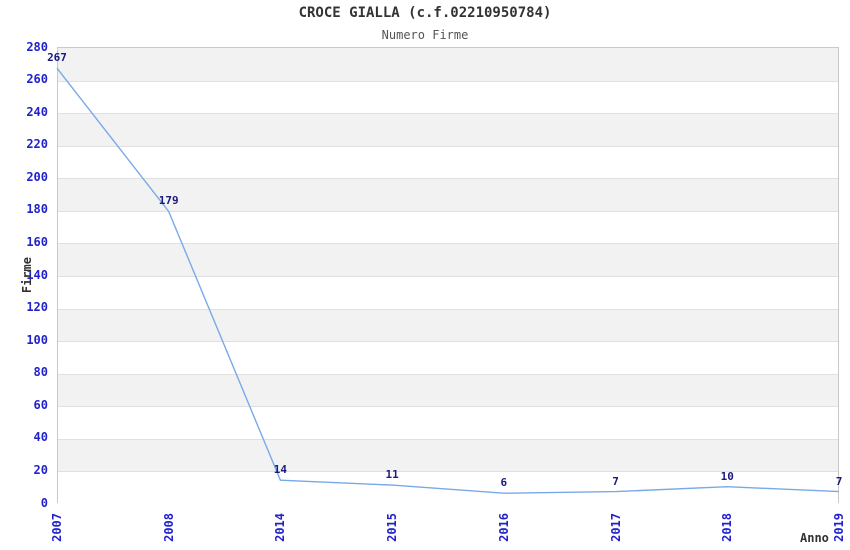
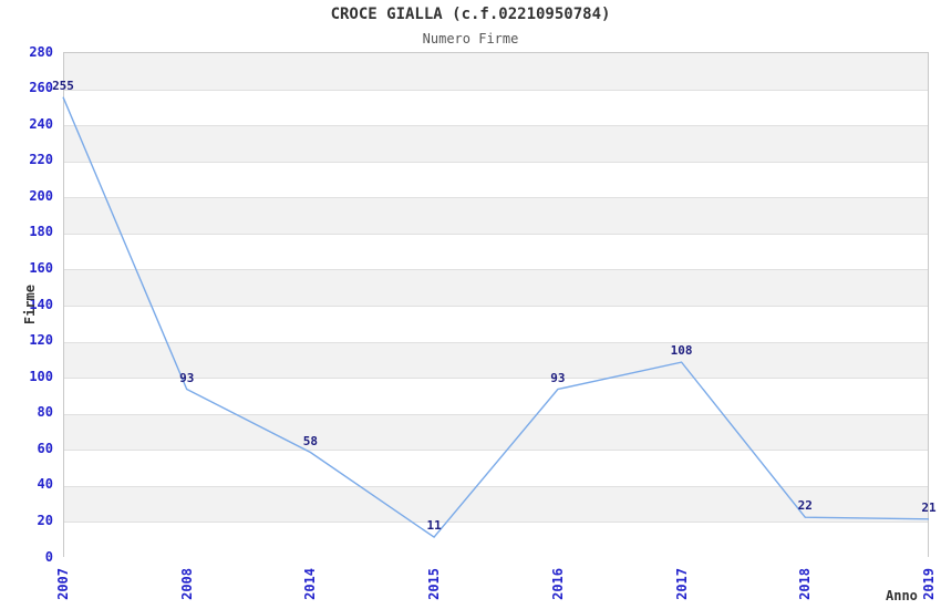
2007: 267 -> 255
2008: 179 -> 93
2014: 14 -> 58
2016: 6 -> 93
2017: 7 -> 108
2018: 10 -> 22
2019: 7 -> 21
